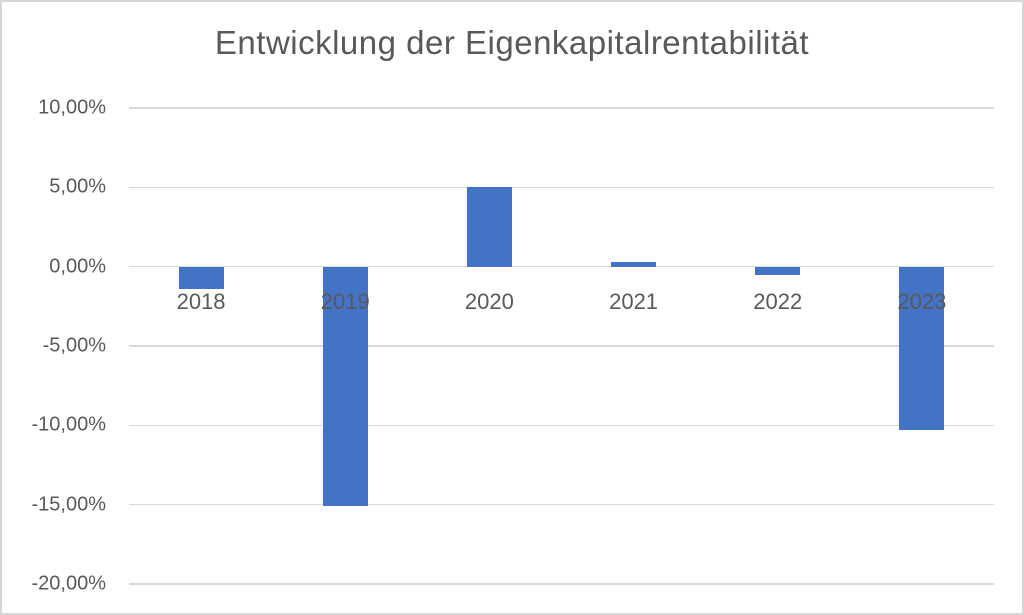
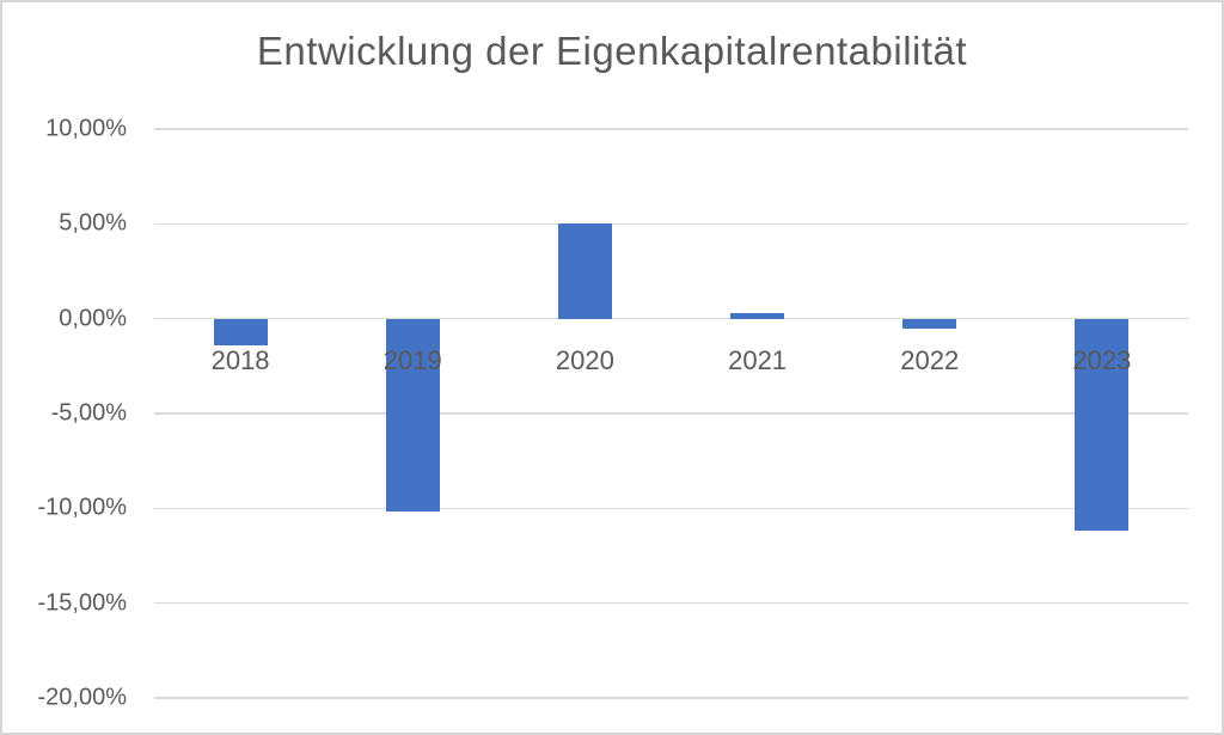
2019: -15,1% -> -10,2%
2023: -10,3% -> -11,2%
